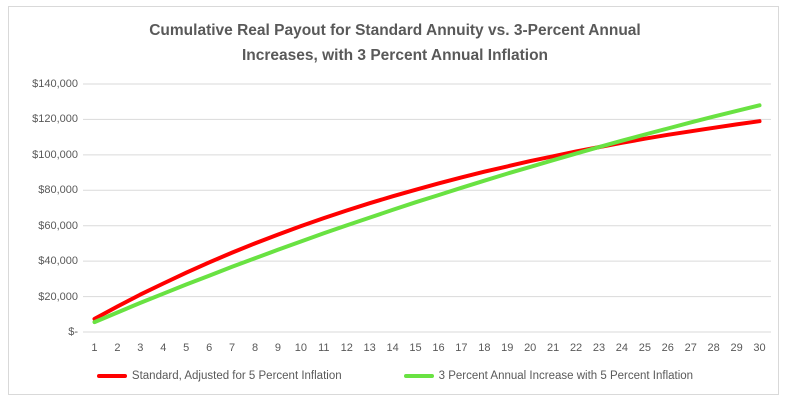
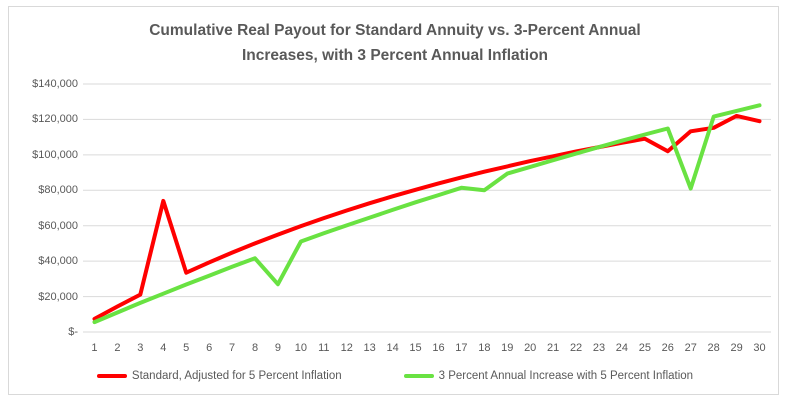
Standard, Adjusted for 5 Percent Inflation/4: $27000 -> $74000
3 Percent Annual Increase with 5 Percent Inflation/9: $46000 -> $27000
3 Percent Annual Increase with 5 Percent Inflation/18: $85000 -> $80000
Standard, Adjusted for 5 Percent Inflation/26: $111000 -> $102000
3 Percent Annual Increase with 5 Percent Inflation/27: $118000 -> $81000
Standard, Adjusted for 5 Percent Inflation/29: $117000 -> $122000
